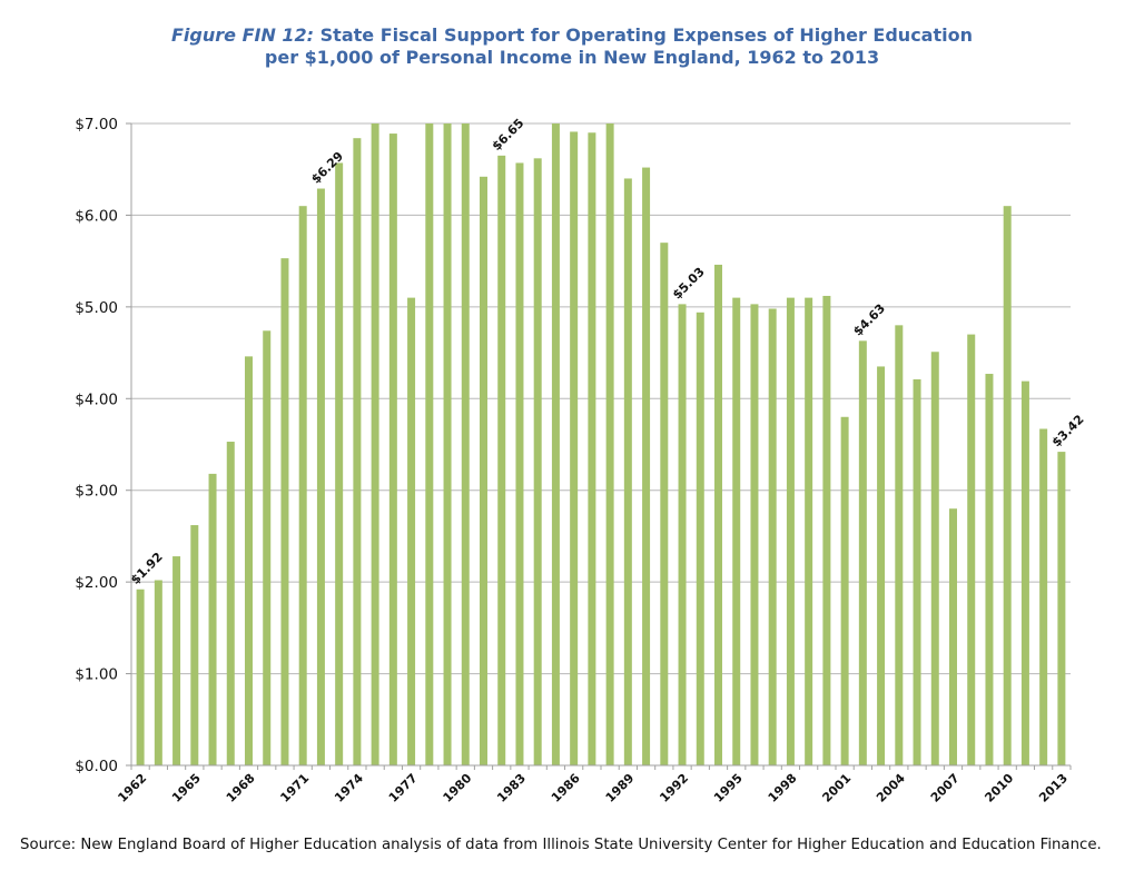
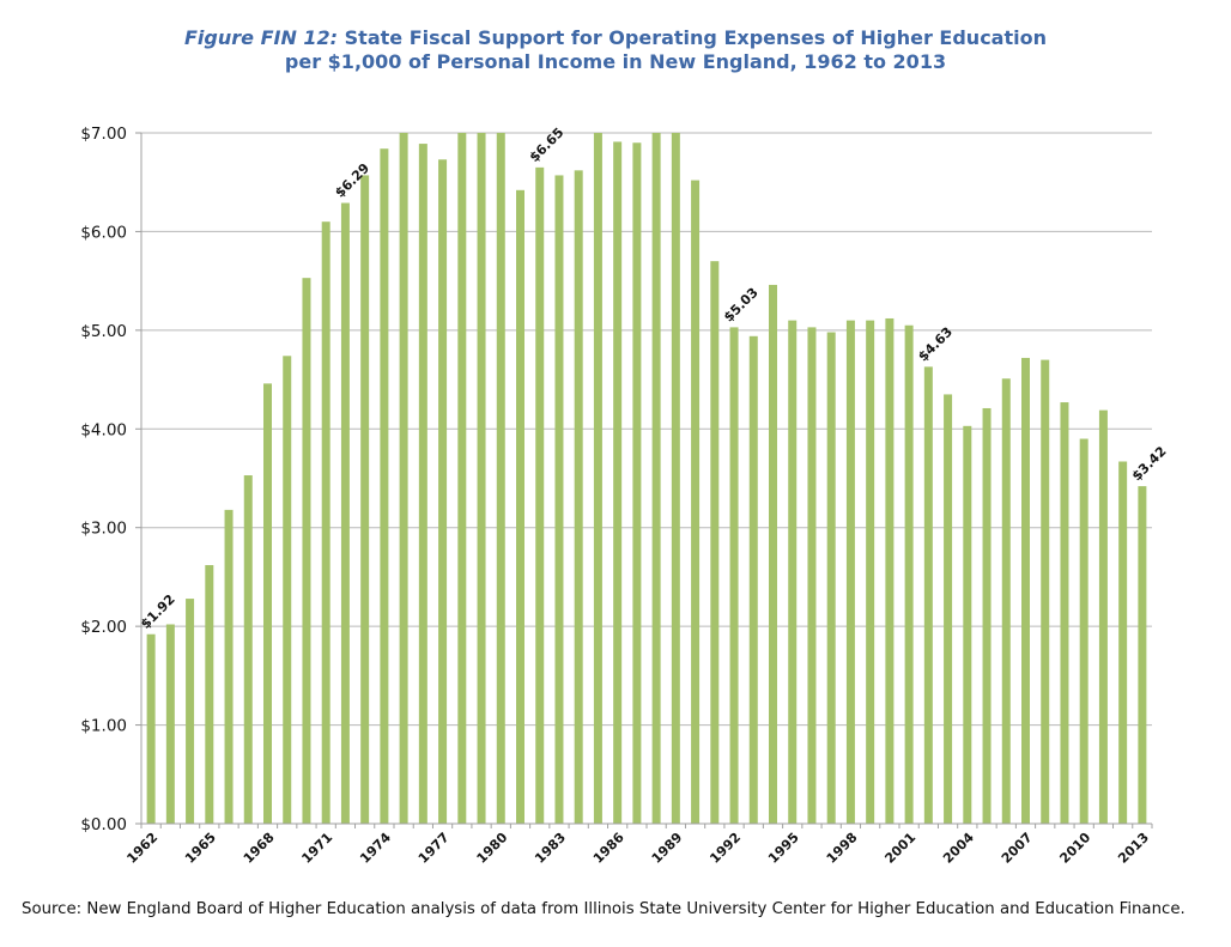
1977: $5.1 -> $6.7
1989: $6.4 -> $7.0
2001: $3.8 -> $5.0
2004: $4.8 -> $4.0
2007: $2.8 -> $4.7
2010: $6.1 -> $3.9
